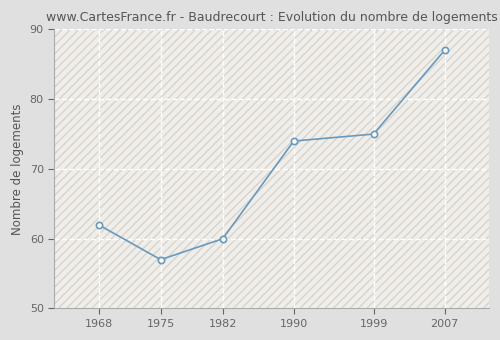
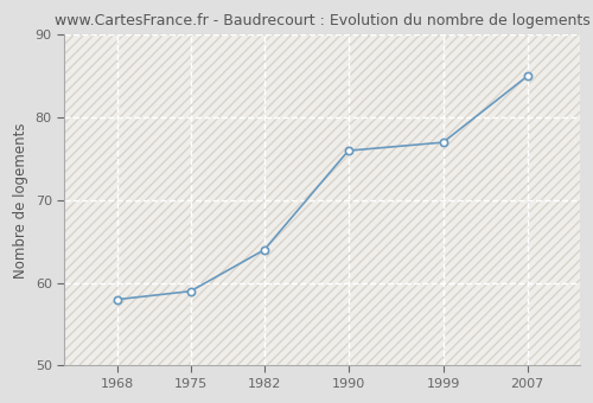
1968: 62 -> 58
1975: 57 -> 59
1982: 60 -> 64
1990: 74 -> 76
1999: 75 -> 77
2007: 87 -> 85
